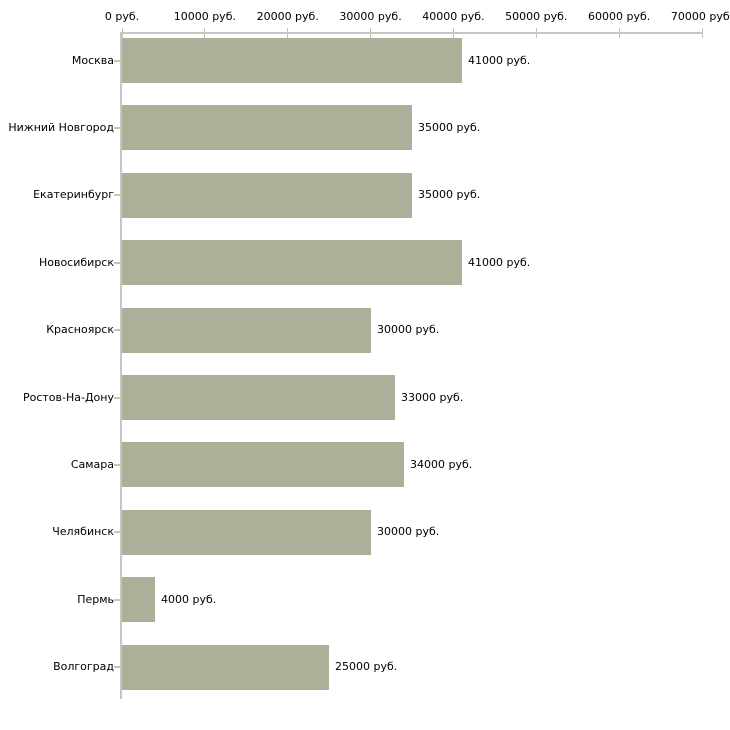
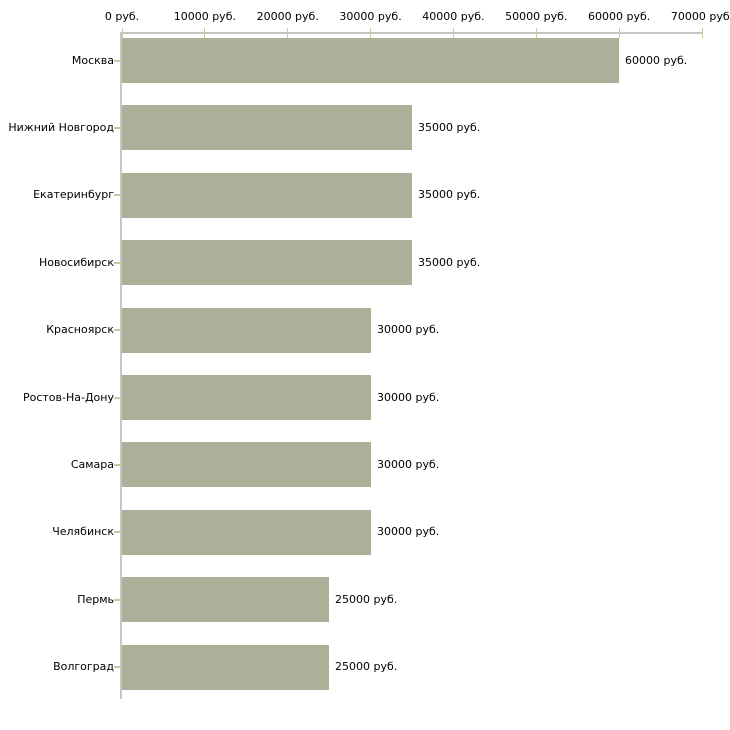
Москва: 41000 -> 60000
Новосибирск: 41000 -> 35000
Ростов-На-Дону: 33000 -> 30000
Самара: 34000 -> 30000
Пермь: 4000 -> 25000
